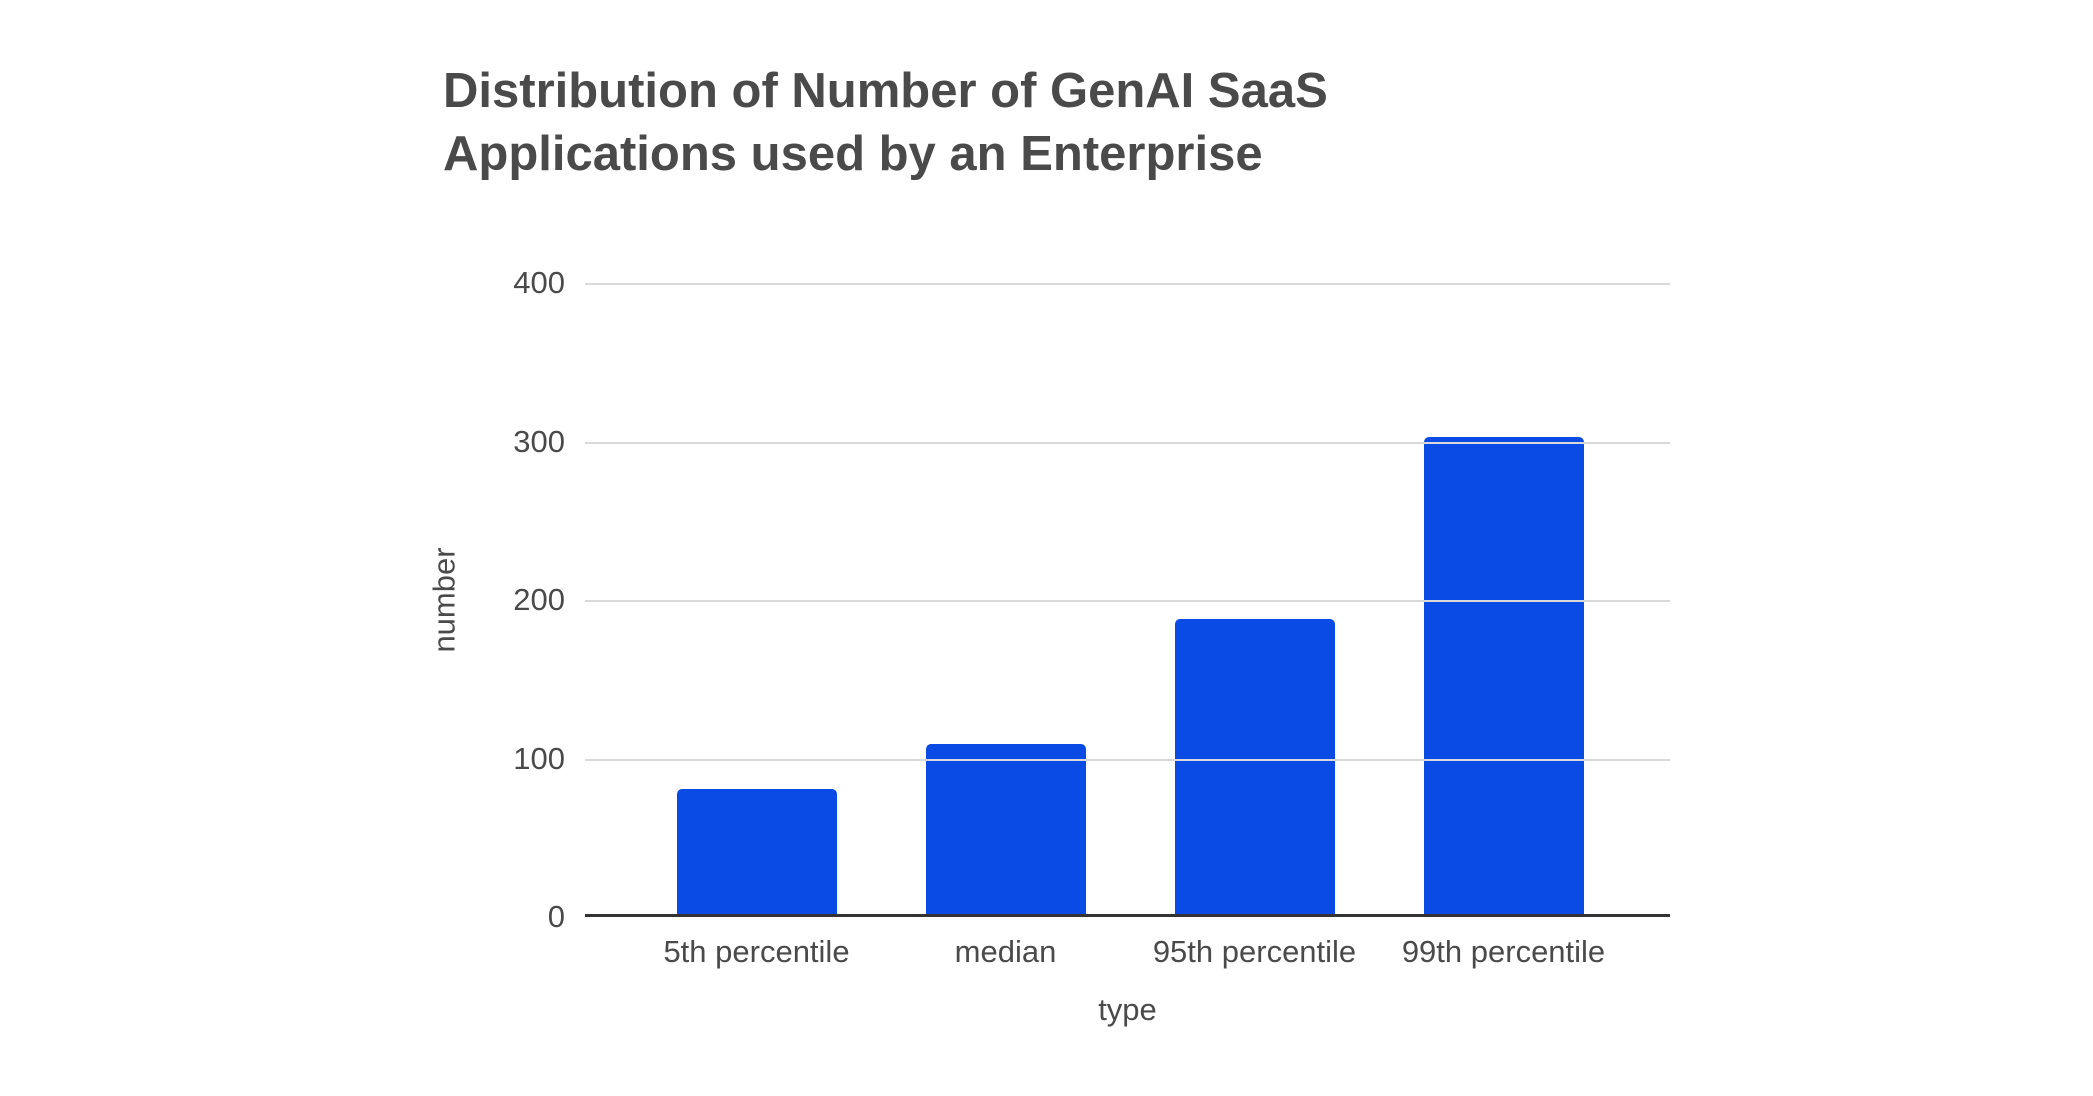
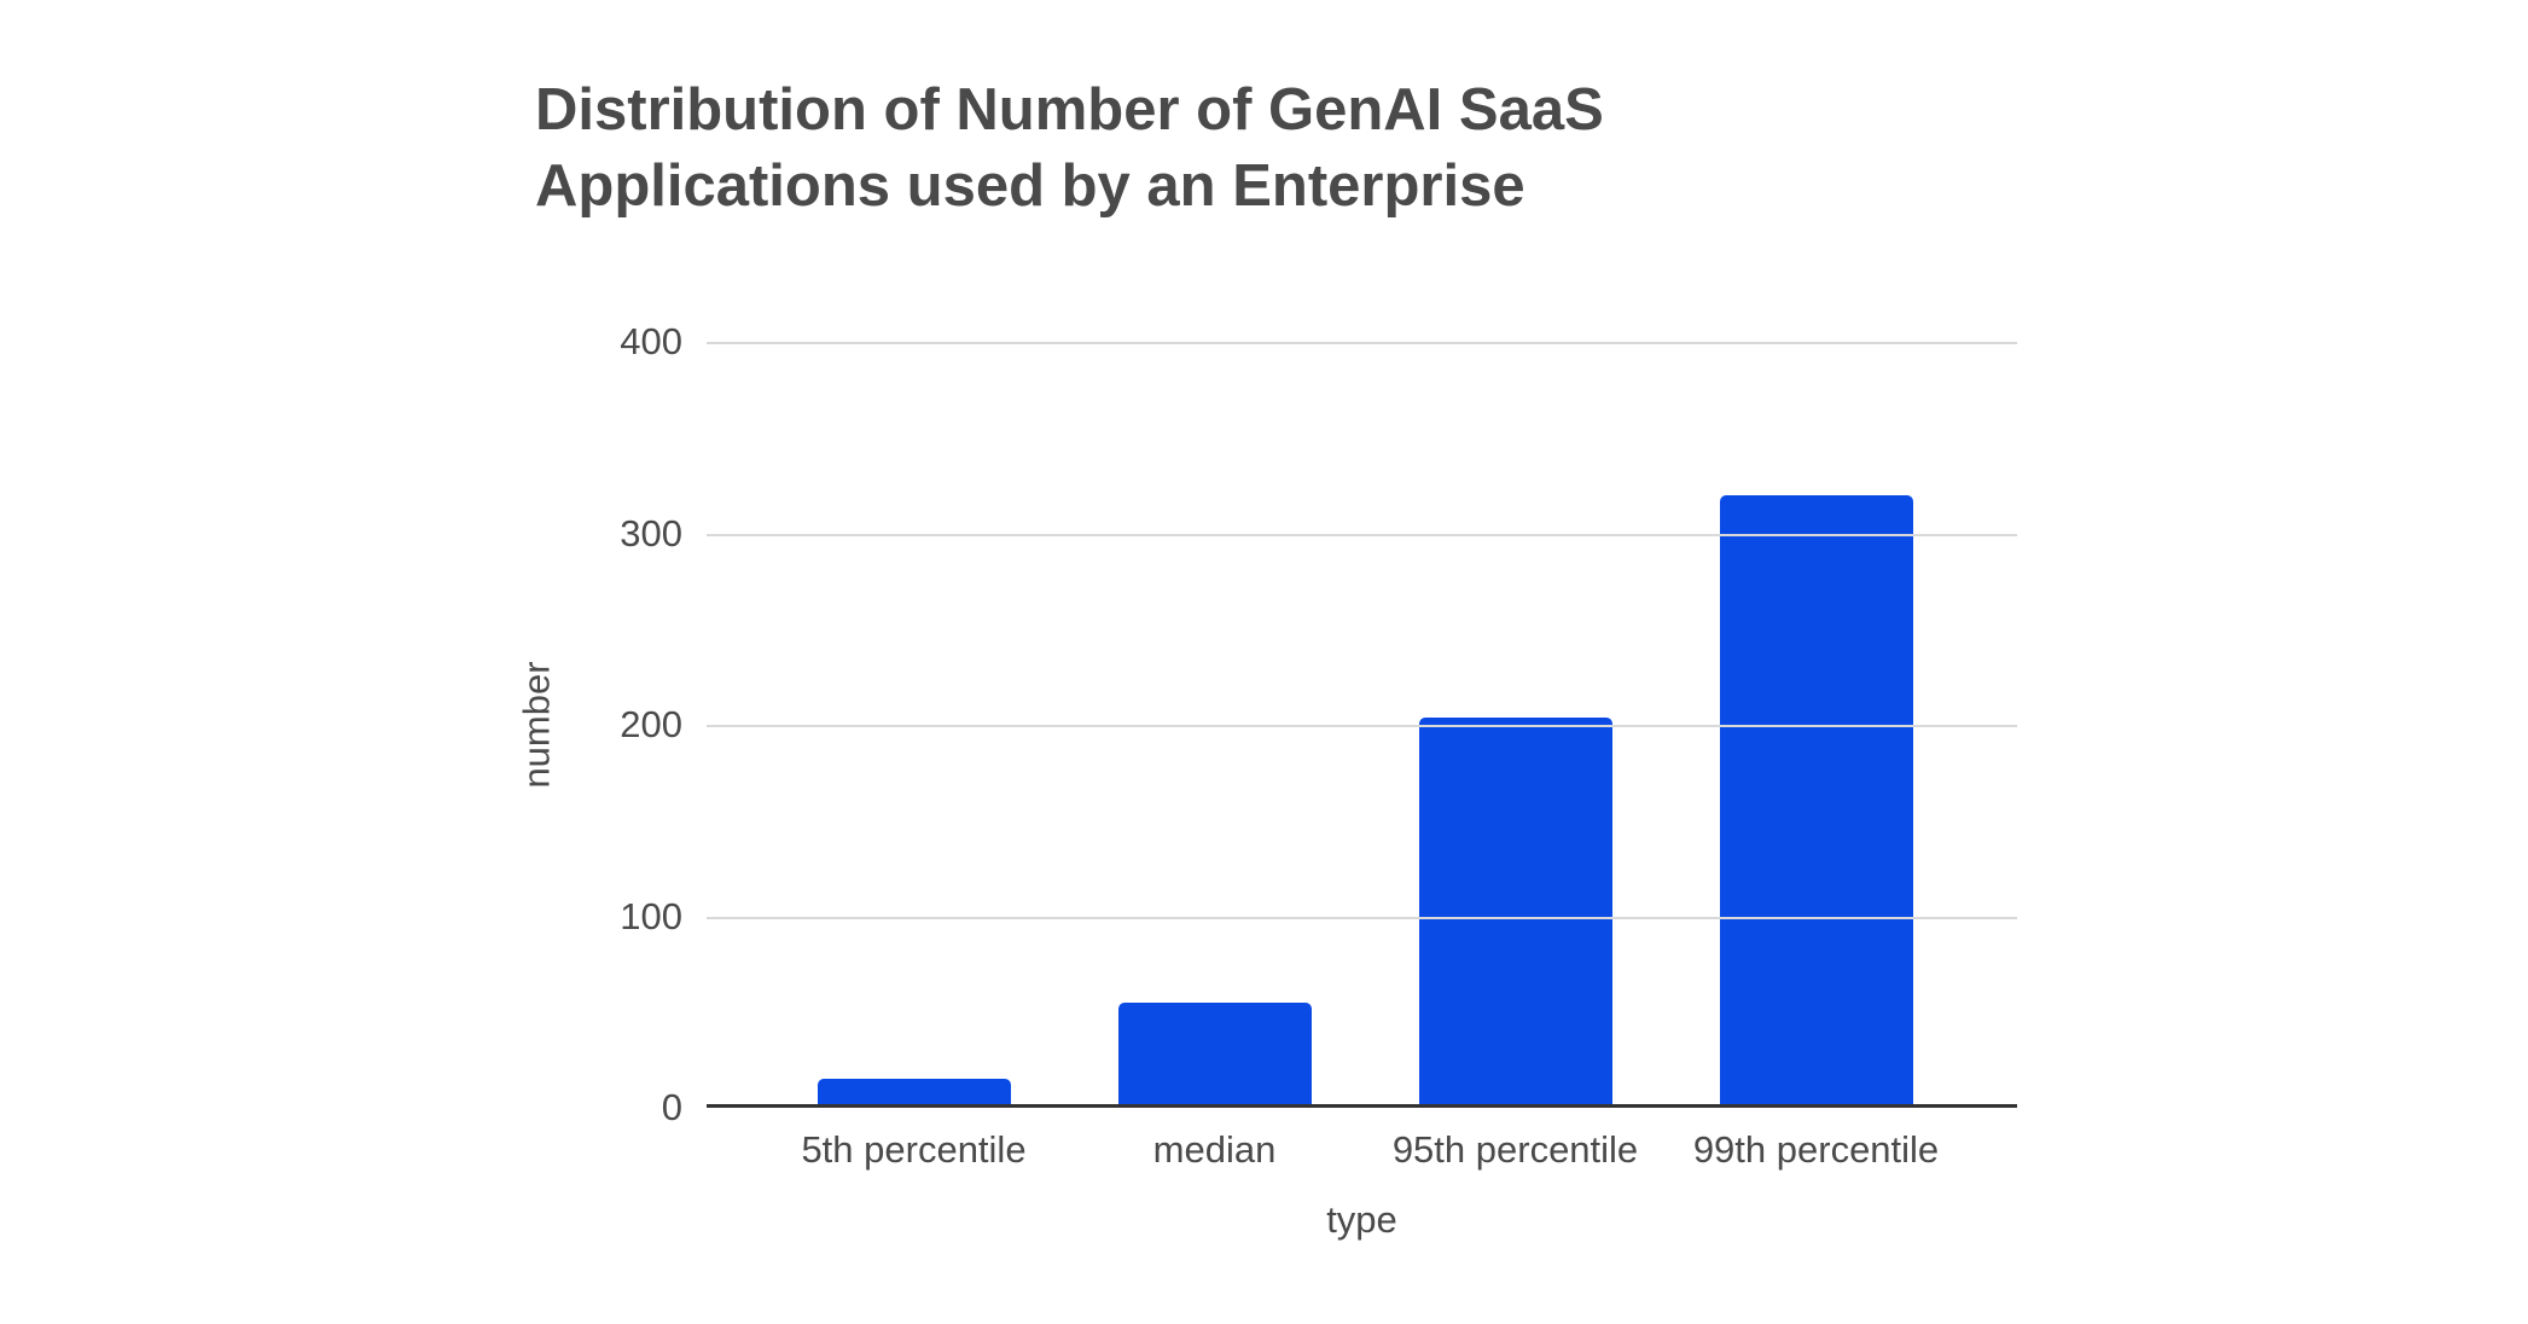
5th percentile: 79 -> 13
median: 107 -> 53
95th percentile: 186 -> 202
99th percentile: 301 -> 318
